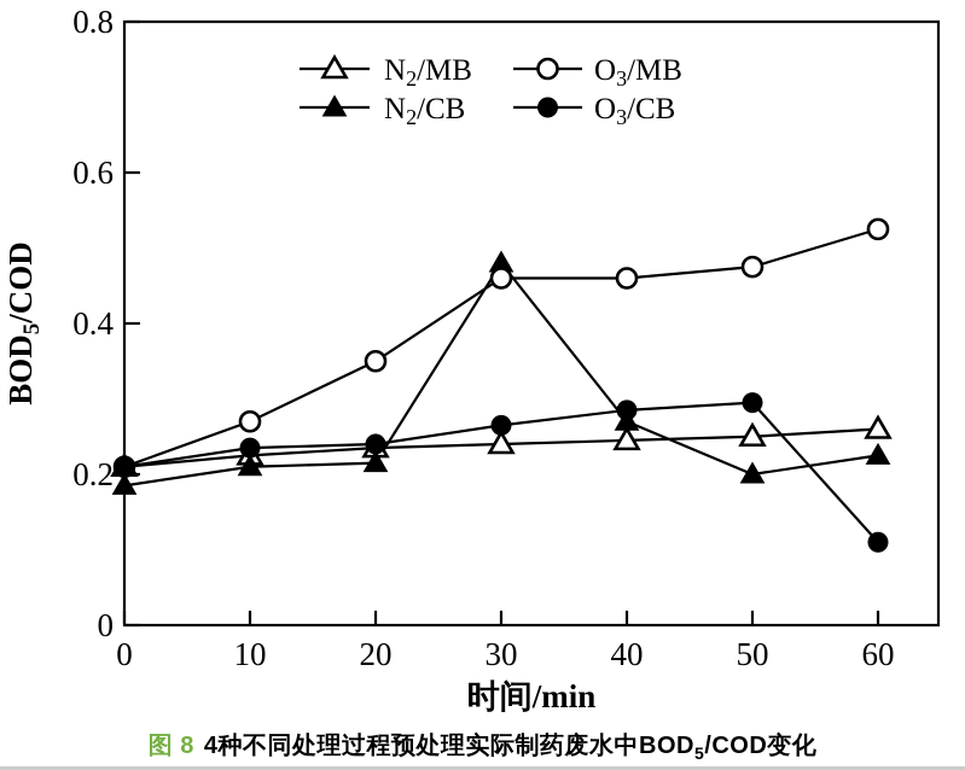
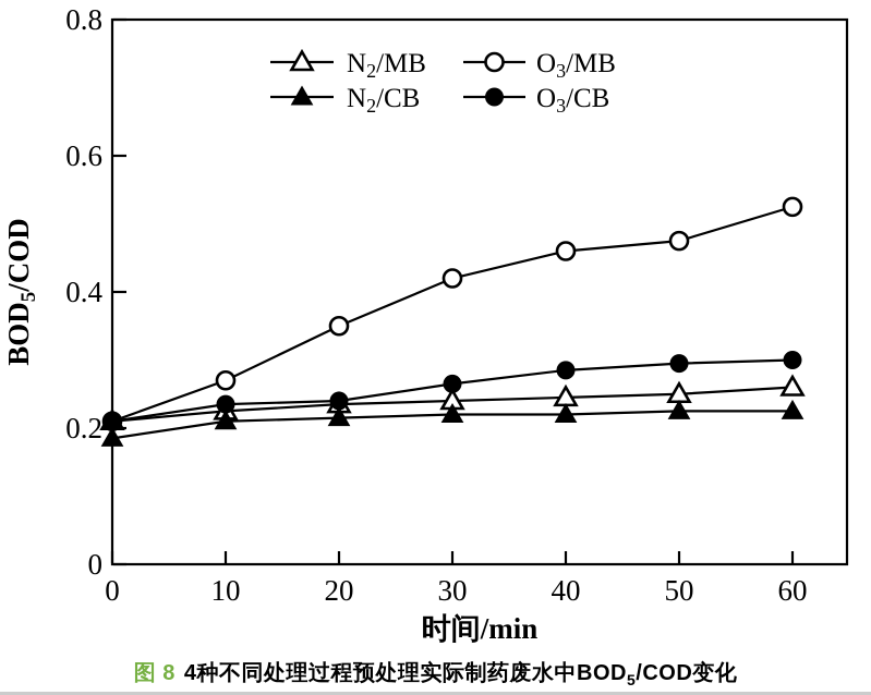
N2/CB/30: 0.48 -> 0.22
O3/MB/30: 0.46 -> 0.42
N2/CB/40: 0.27 -> 0.22
N2/CB/50: 0.20 -> 0.23
O3/CB/60: 0.11 -> 0.30
